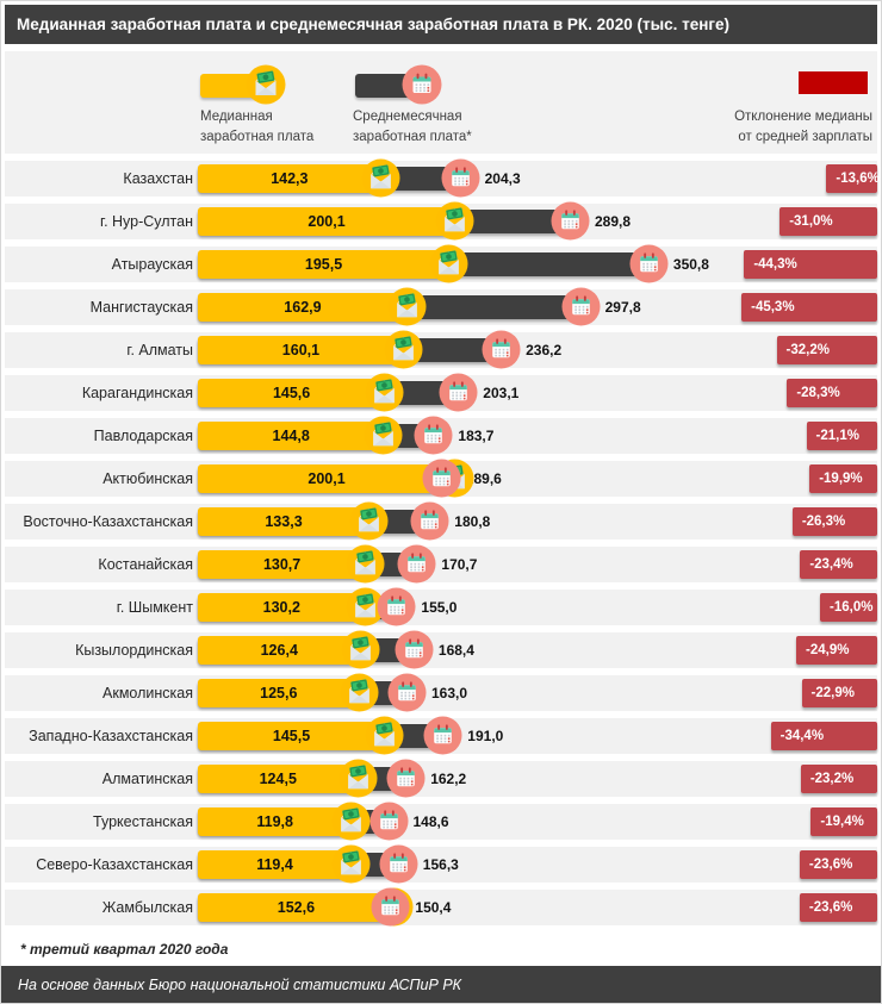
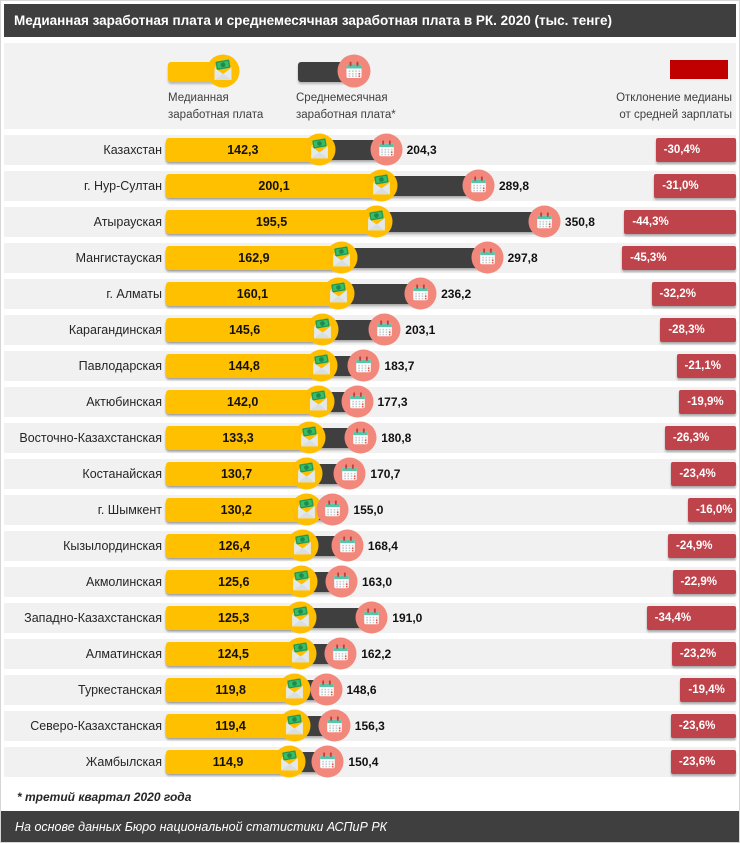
Отклонение медианы от средней зарплаты/Казахстан: -13,6% -> -30,4%
Медианная заработная плата/Актюбинская: 200,1 -> 142,0
Среднемесячная заработная плата*/Актюбинская: 189,6 -> 177,3
Медианная заработная плата/Западно-Казахстанская: 145,5 -> 125,3
Медианная заработная плата/Жамбылская: 152,6 -> 114,9
